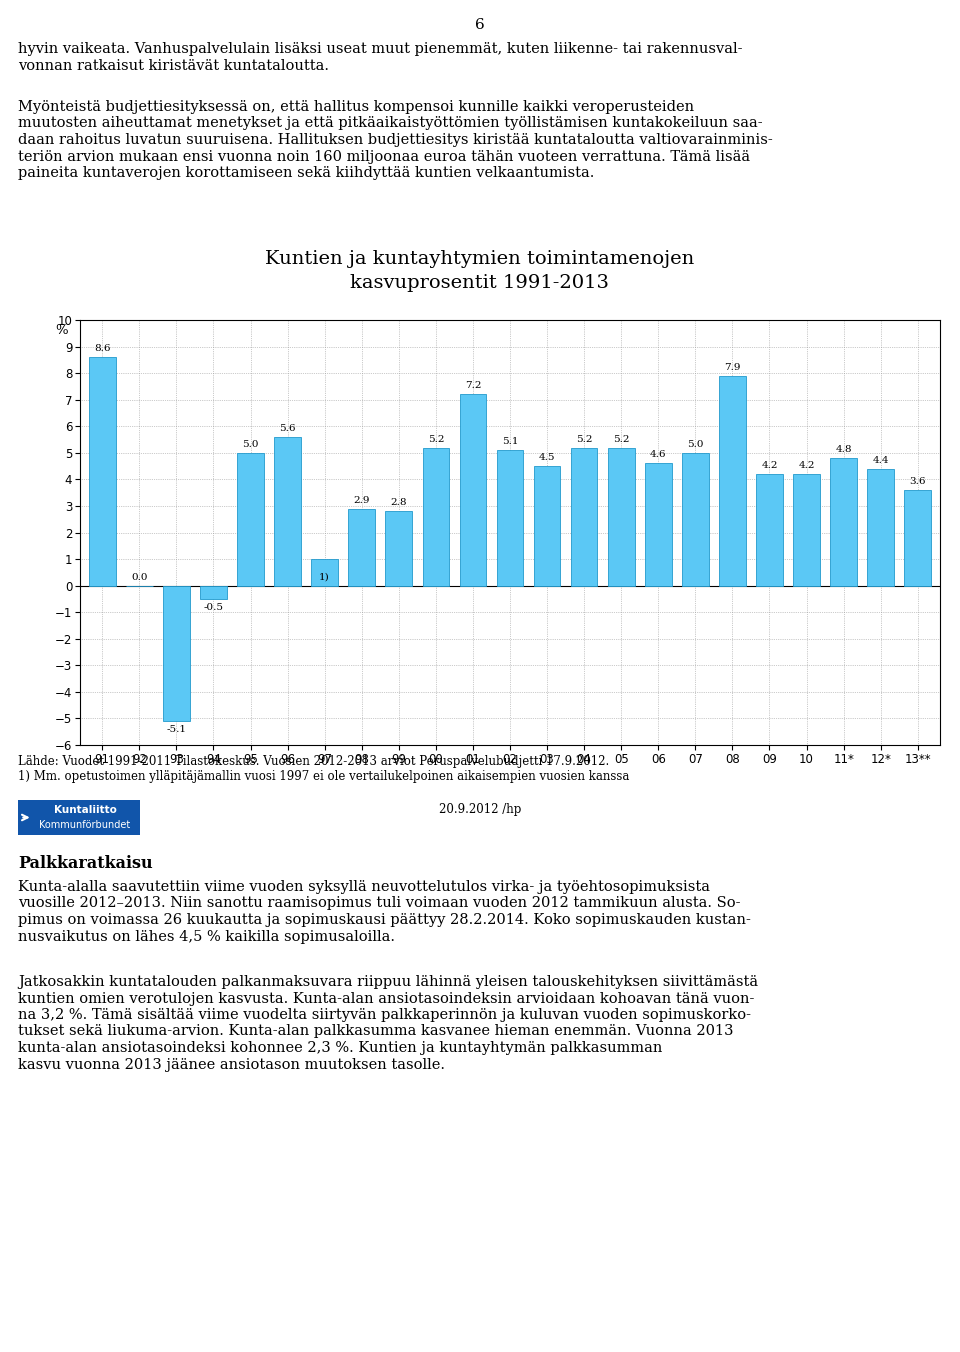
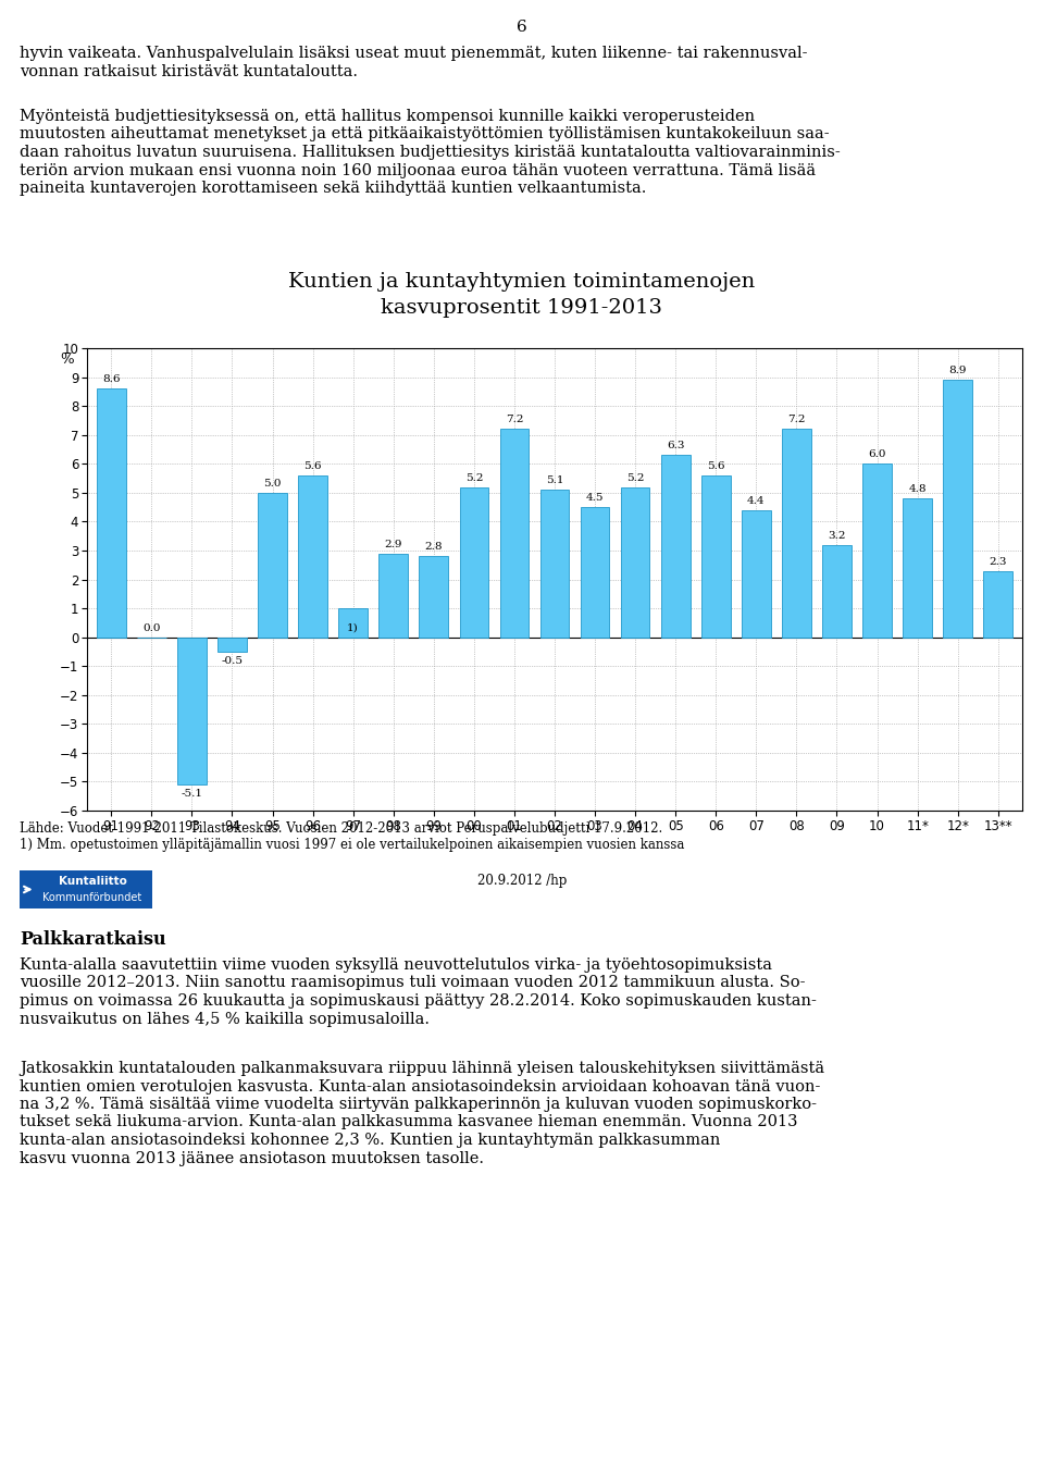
05: 5.2 -> 6.3
06: 4.6 -> 5.6
07: 5.0 -> 4.4
08: 7.9 -> 7.2
09: 4.2 -> 3.2
10: 4.2 -> 6.0
12*: 4.4 -> 8.9
13**: 3.6 -> 2.3
